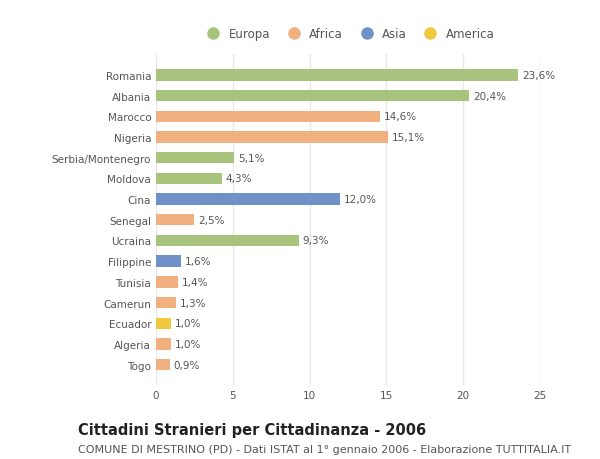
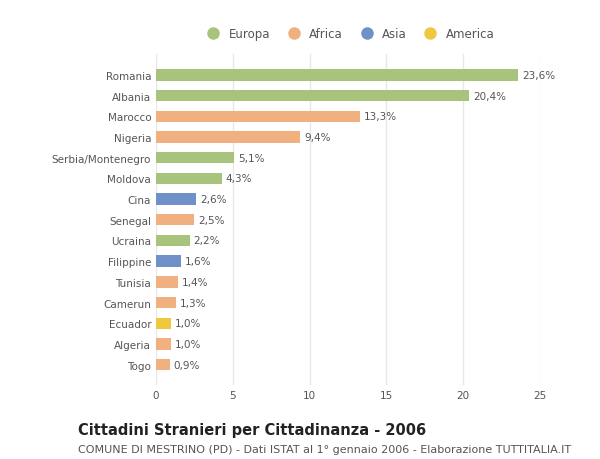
Marocco: 14,6% -> 13,3%
Nigeria: 15,1% -> 9,4%
Cina: 12,0% -> 2,6%
Ucraina: 9,3% -> 2,2%
